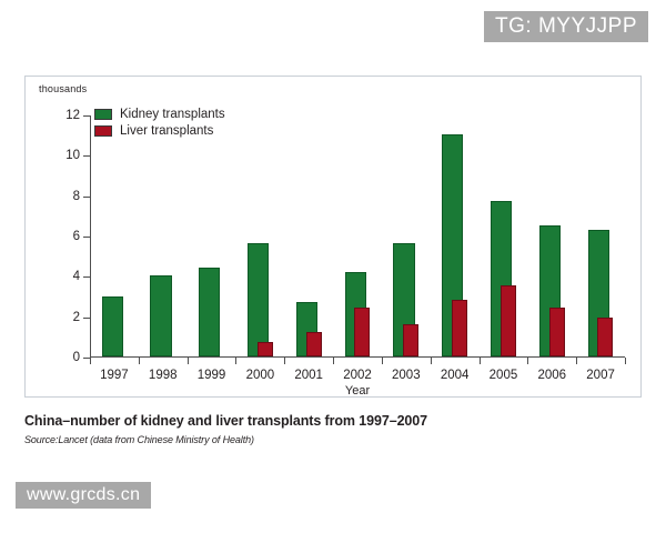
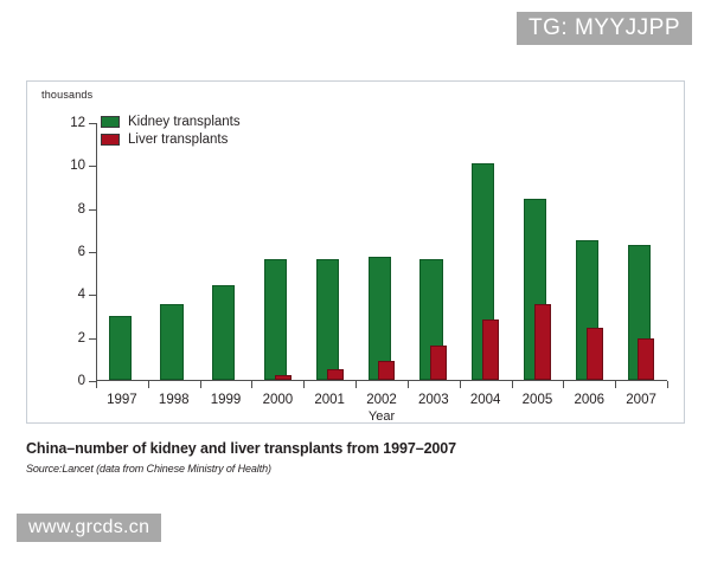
Kidney transplants/1998: 4.0 -> 3.5
Liver transplants/2000: 0.7 -> 0.2
Kidney transplants/2001: 2.7 -> 5.6
Liver transplants/2001: 1.2 -> 0.5
Kidney transplants/2002: 4.2 -> 5.8
Liver transplants/2002: 2.4 -> 0.9
Kidney transplants/2004: 11.0 -> 10.1
Kidney transplants/2005: 7.7 -> 8.4
